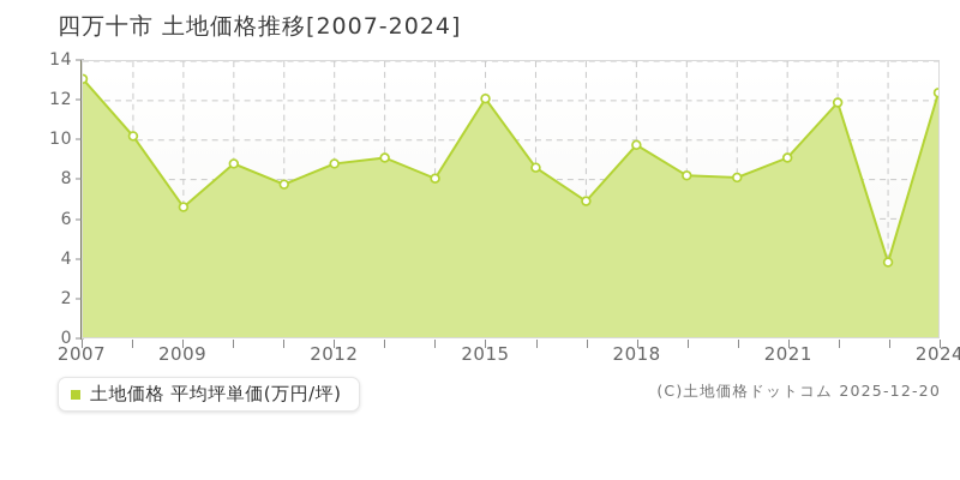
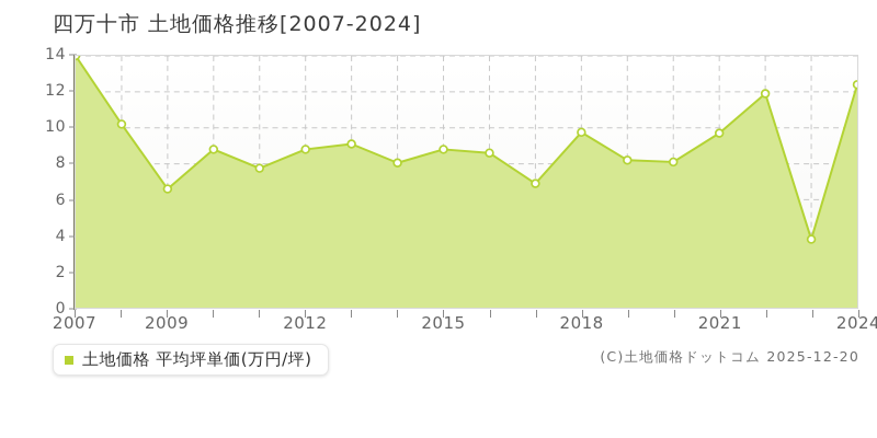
2007: 13.1 -> 14.0
2015: 12.1 -> 8.8
2021: 9.1 -> 9.7
